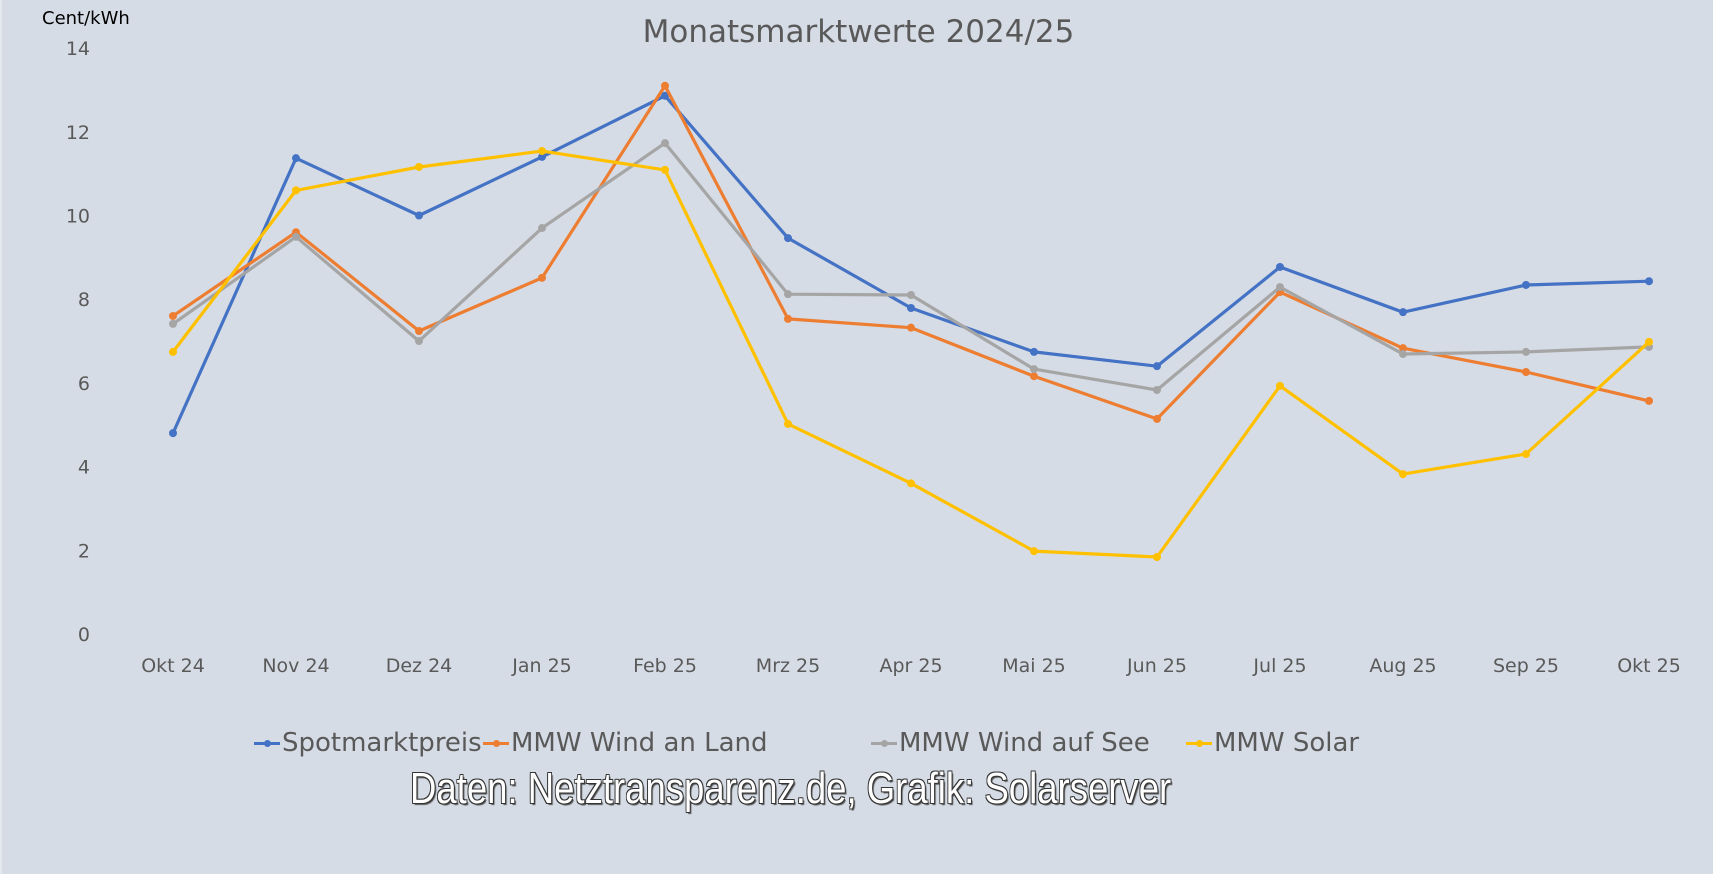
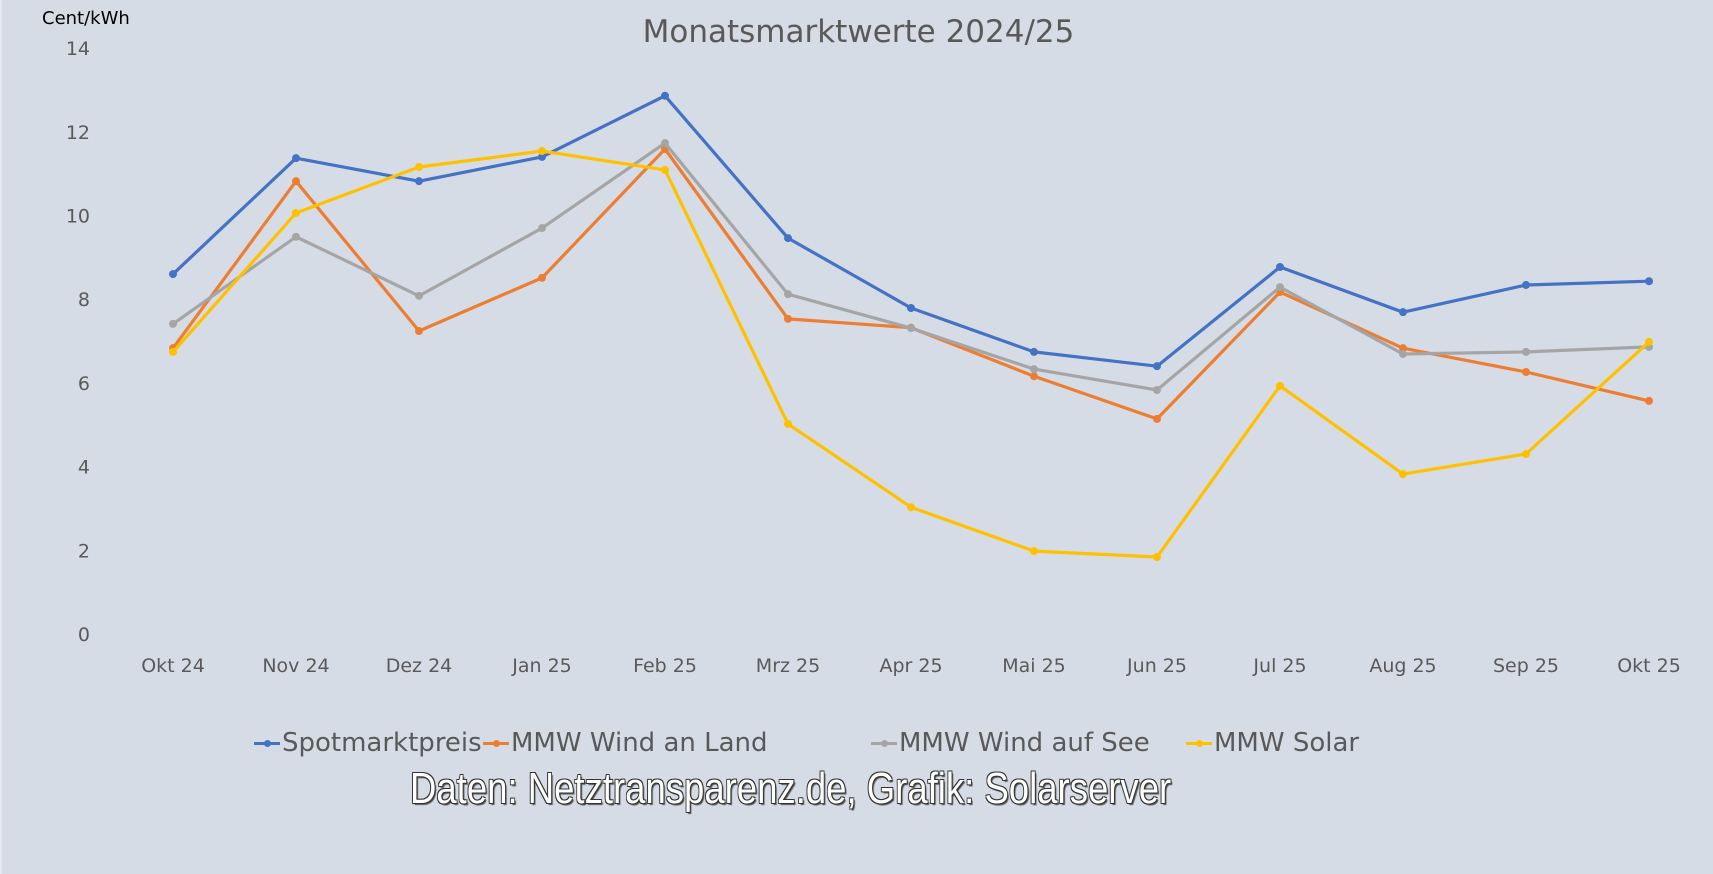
Spotmarktpreis/Okt 24: 4.8 -> 8.6
MMW Wind an Land/Okt 24: 7.6 -> 6.8
MMW Wind an Land/Nov 24: 9.6 -> 10.8
MMW Solar/Nov 24: 10.6 -> 10.1
Spotmarktpreis/Dez 24: 10.0 -> 10.8
MMW Wind auf See/Dez 24: 7.0 -> 8.1
MMW Wind an Land/Feb 25: 13.1 -> 11.6
MMW Wind auf See/Apr 25: 8.1 -> 7.3
MMW Solar/Apr 25: 3.6 -> 3.0
